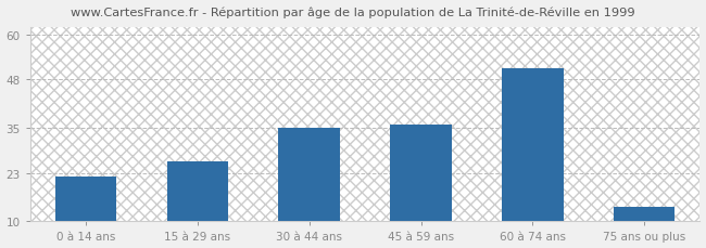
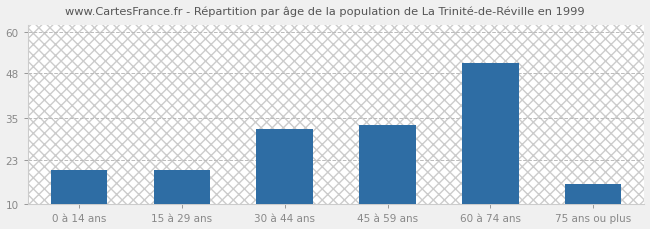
0 à 14 ans: 22 -> 20
15 à 29 ans: 26 -> 20
30 à 44 ans: 35 -> 32
45 à 59 ans: 36 -> 33
75 ans ou plus: 14 -> 16
